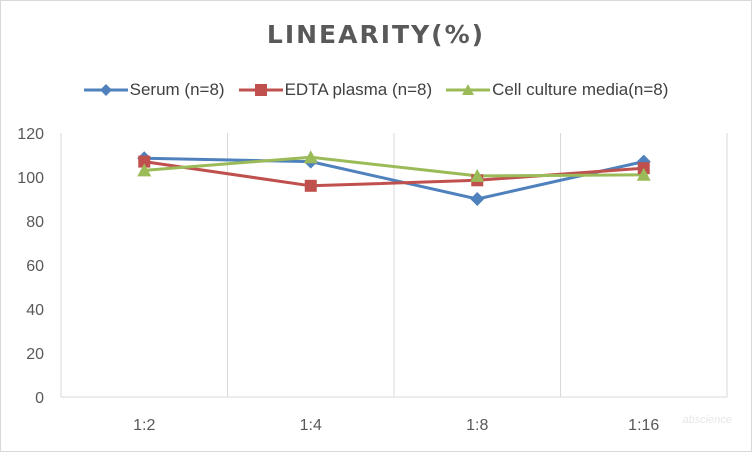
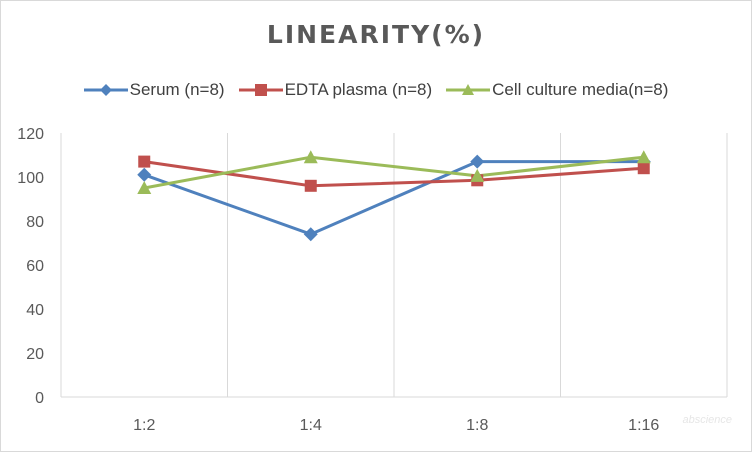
Serum (n=8)/1:2: 108 -> 101
Cell culture media(n=8)/1:2: 103 -> 95
Serum (n=8)/1:4: 107 -> 74
Serum (n=8)/1:8: 90 -> 107
Cell culture media(n=8)/1:16: 101 -> 109
